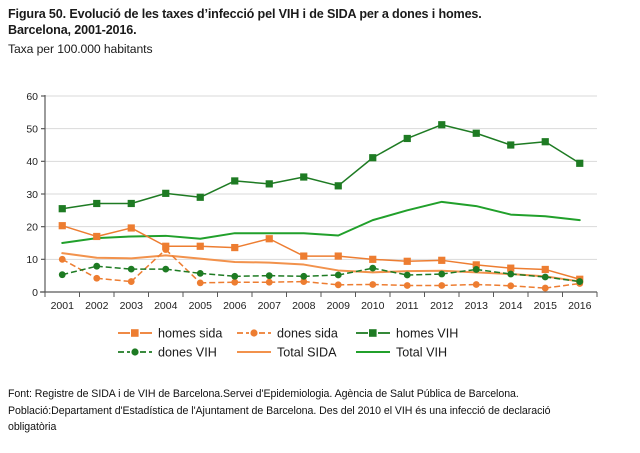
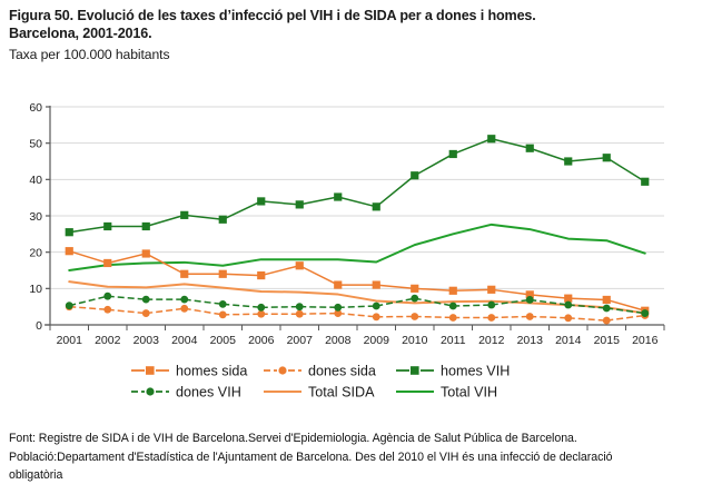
dones sida/2001: 10 -> 5
dones sida/2004: 13 -> 4
Total VIH/2016: 22 -> 20
